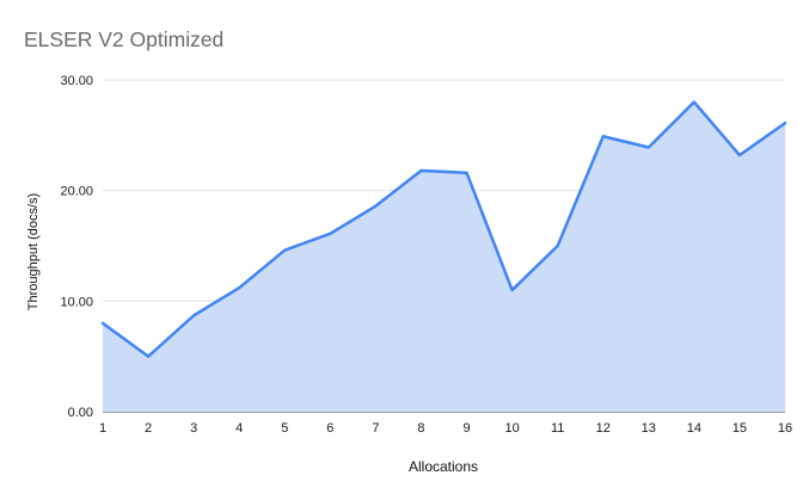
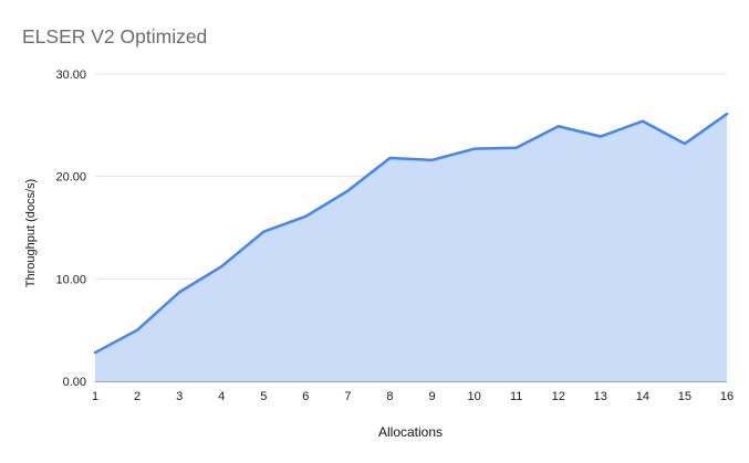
1: 8 -> 3
10: 11 -> 23
11: 15 -> 23
14: 28 -> 25
